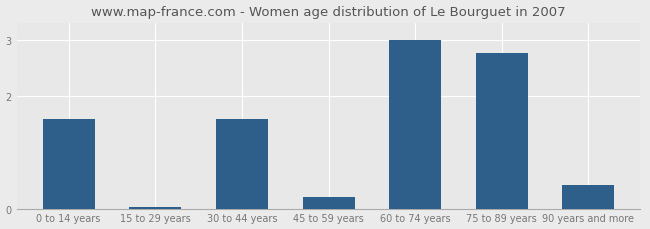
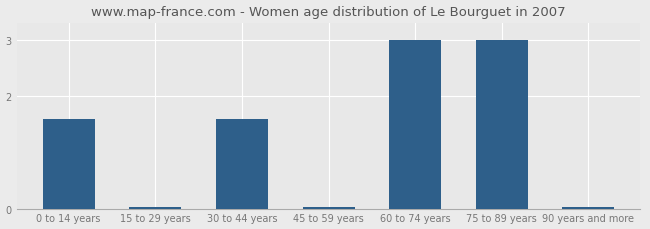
45 to 59 years: 0.20 -> 0.03
75 to 89 years: 2.76 -> 3.00
90 years and more: 0.42 -> 0.03
